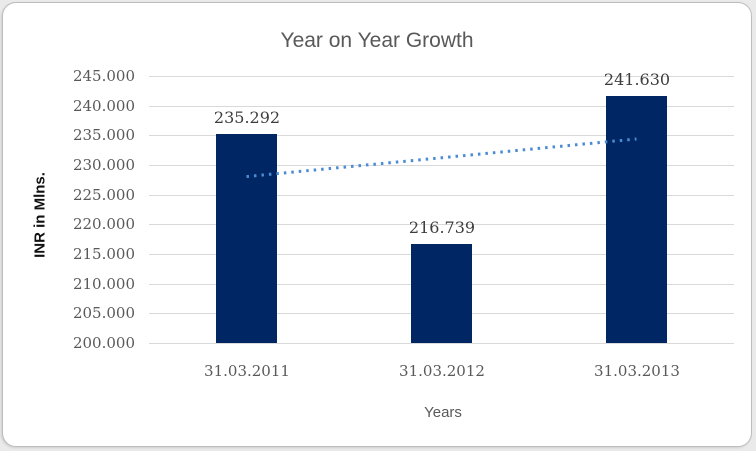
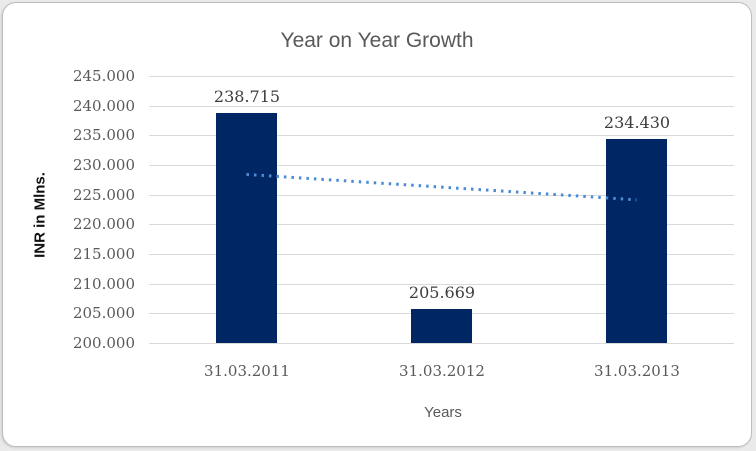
31.03.2011: 235.292 -> 238.715
31.03.2012: 216.739 -> 205.669
31.03.2013: 241.630 -> 234.430
